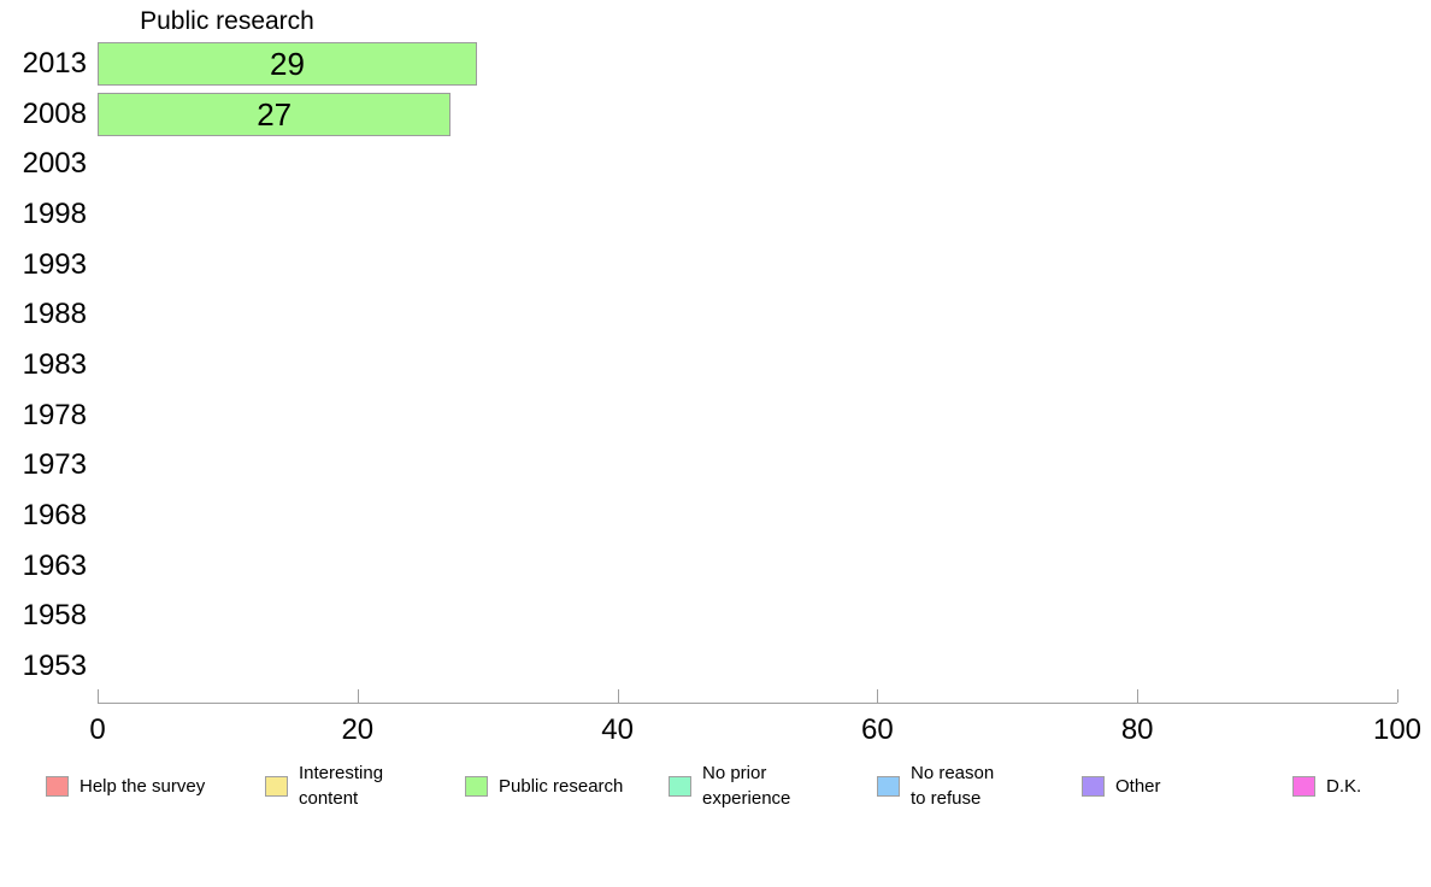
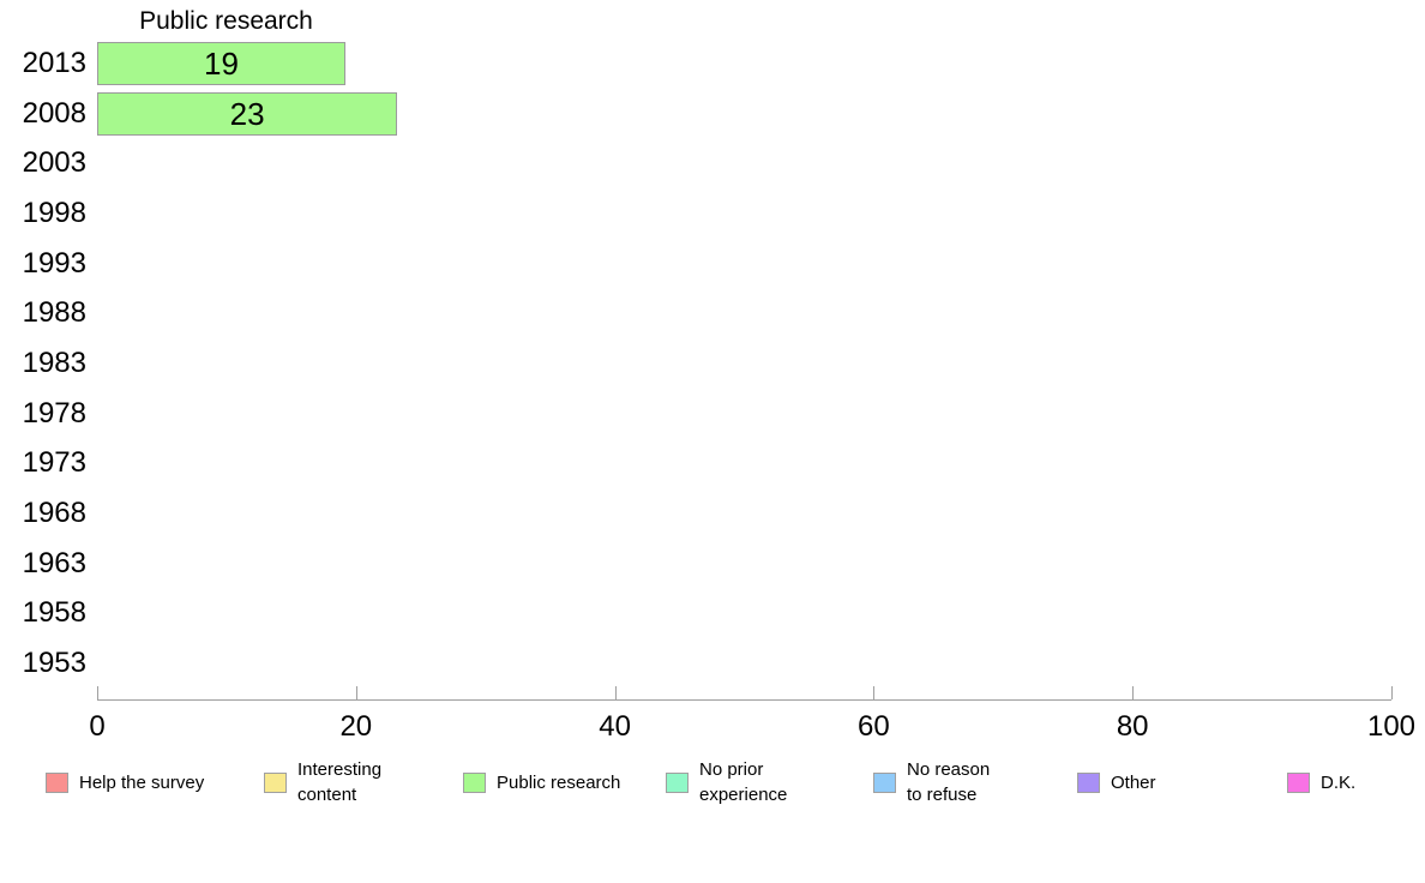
2013: 29 -> 19
2008: 27 -> 23
